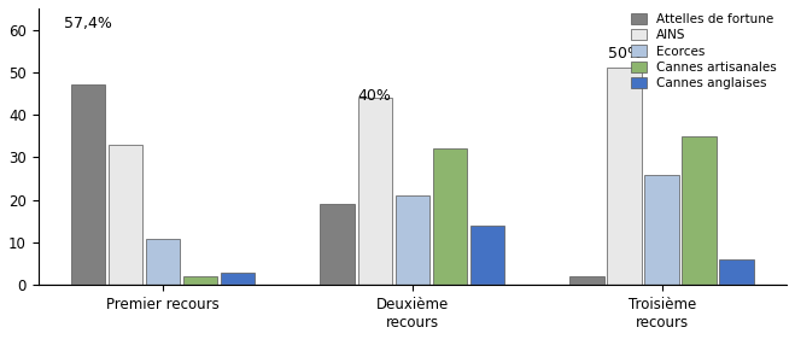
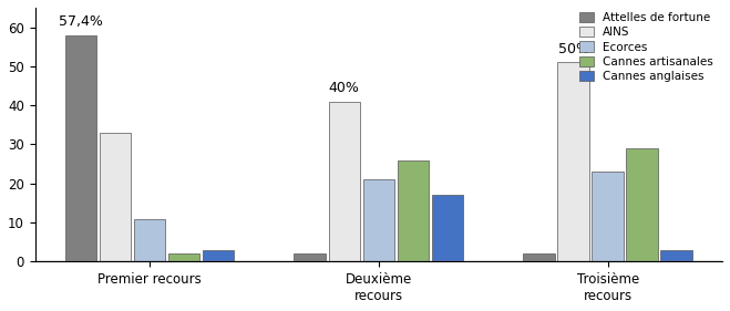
Attelles de fortune/Premier recours: 47 -> 58
Attelles de fortune/Deuxième recours: 19 -> 2
AINS/Deuxième recours: 44 -> 41
Cannes artisanales/Deuxième recours: 32 -> 26
Cannes anglaises/Deuxième recours: 14 -> 17
Ecorces/Troisième recours: 26 -> 23
Cannes artisanales/Troisième recours: 35 -> 29
Cannes anglaises/Troisième recours: 6 -> 3
